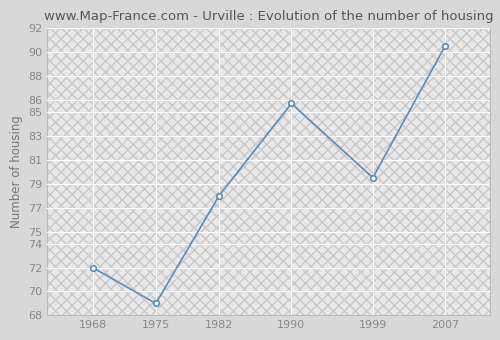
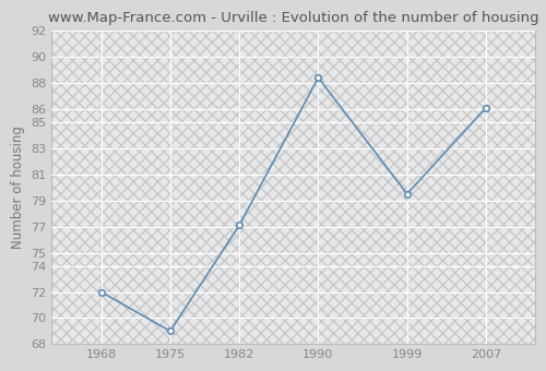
1982: 78.0 -> 77.1
1990: 85.7 -> 88.4
2007: 90.5 -> 86.1
